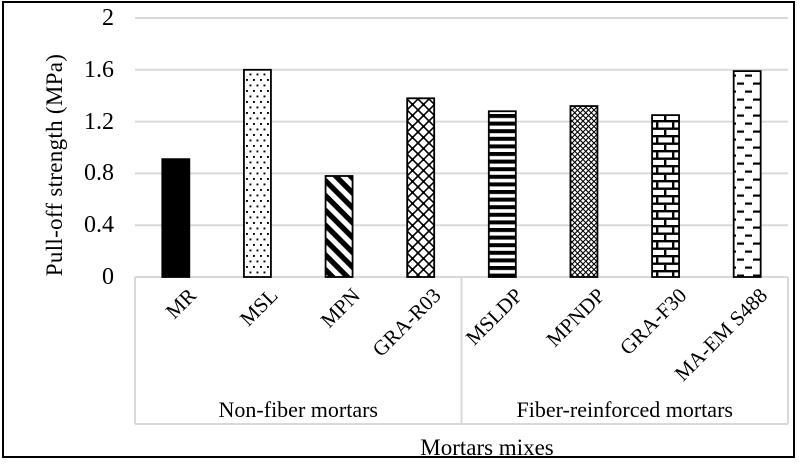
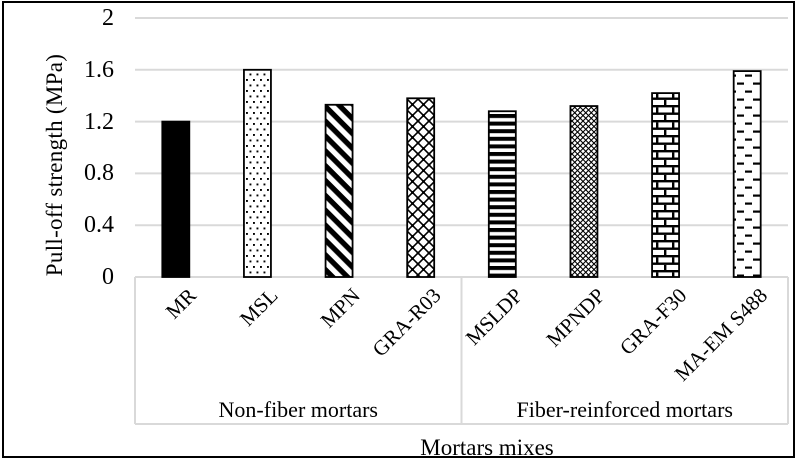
MR: 0.91 -> 1.20
MPN: 0.78 -> 1.33
GRA-F30: 1.25 -> 1.42
